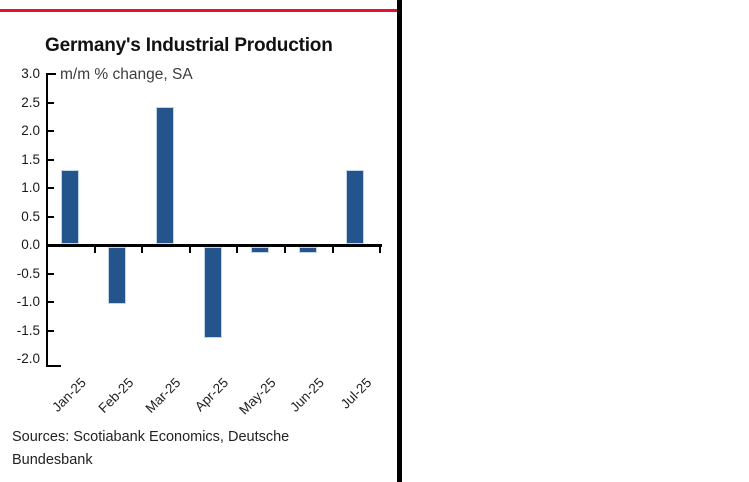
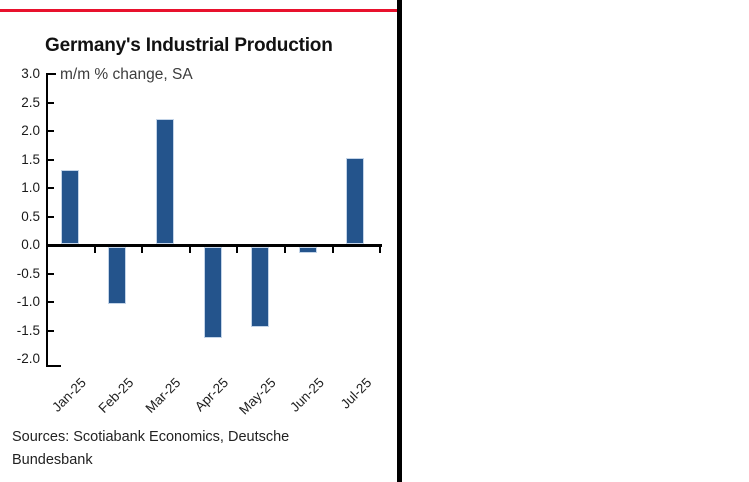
Mar-25: 2.4 -> 2.2
May-25: -0.1 -> -1.4
Jul-25: 1.3 -> 1.5
